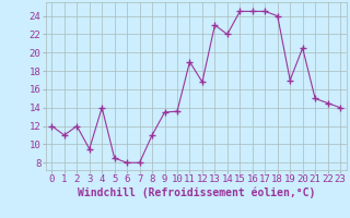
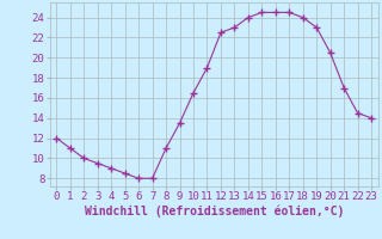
2: 12.0 -> 10.0
4: 14.0 -> 9.0
10: 13.6 -> 16.5
12: 16.8 -> 22.5
14: 22.0 -> 24.0
19: 17.0 -> 23.0
21: 15.0 -> 17.0
